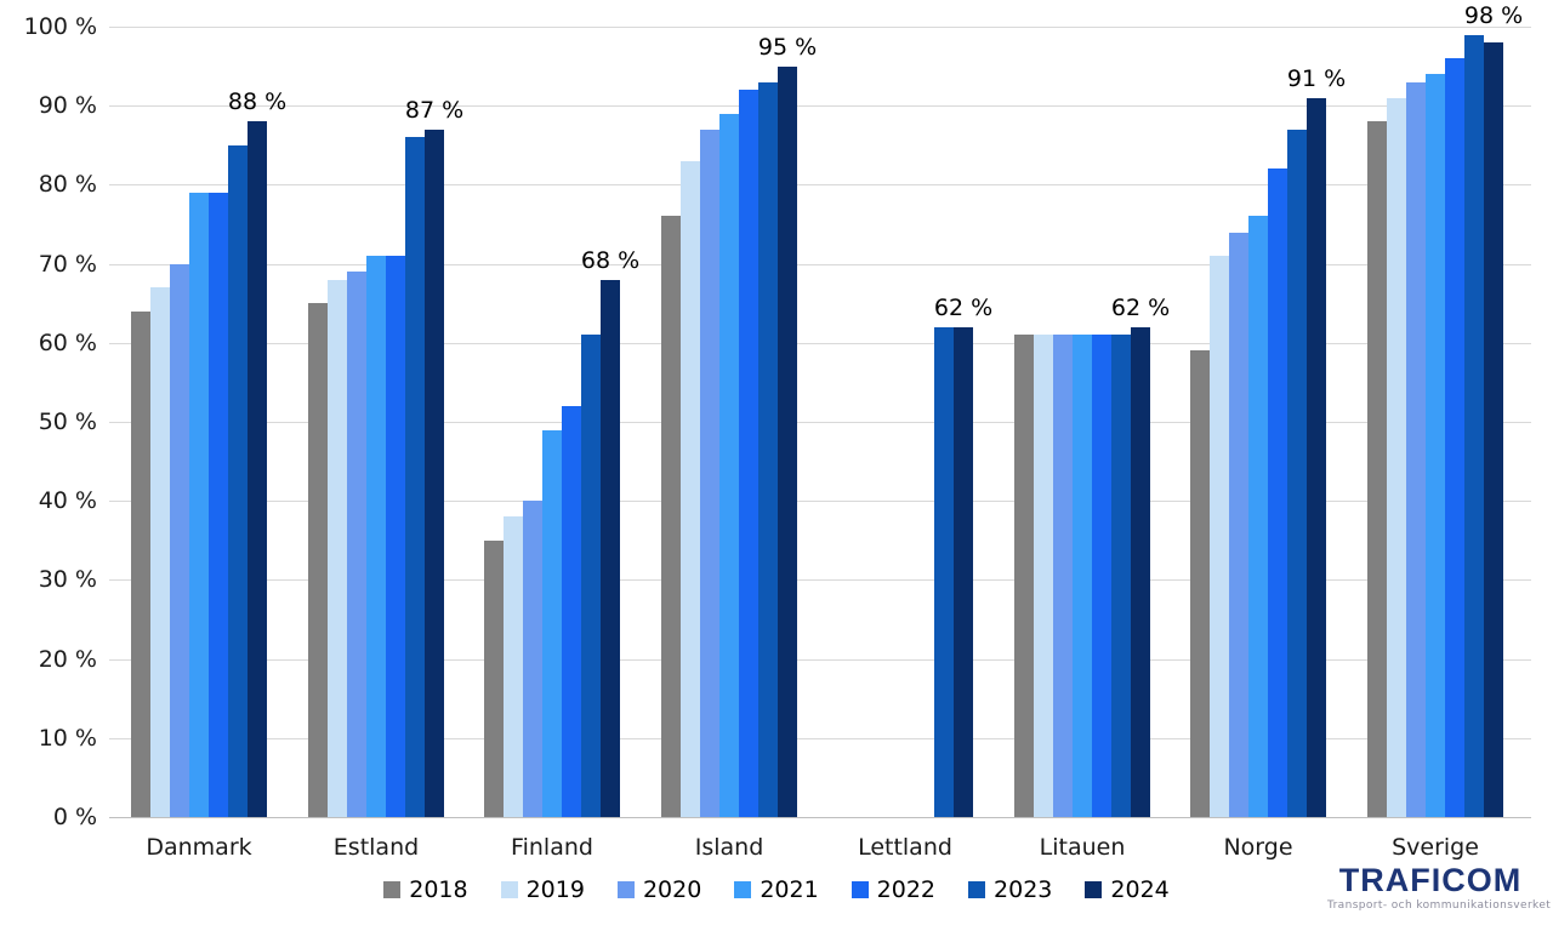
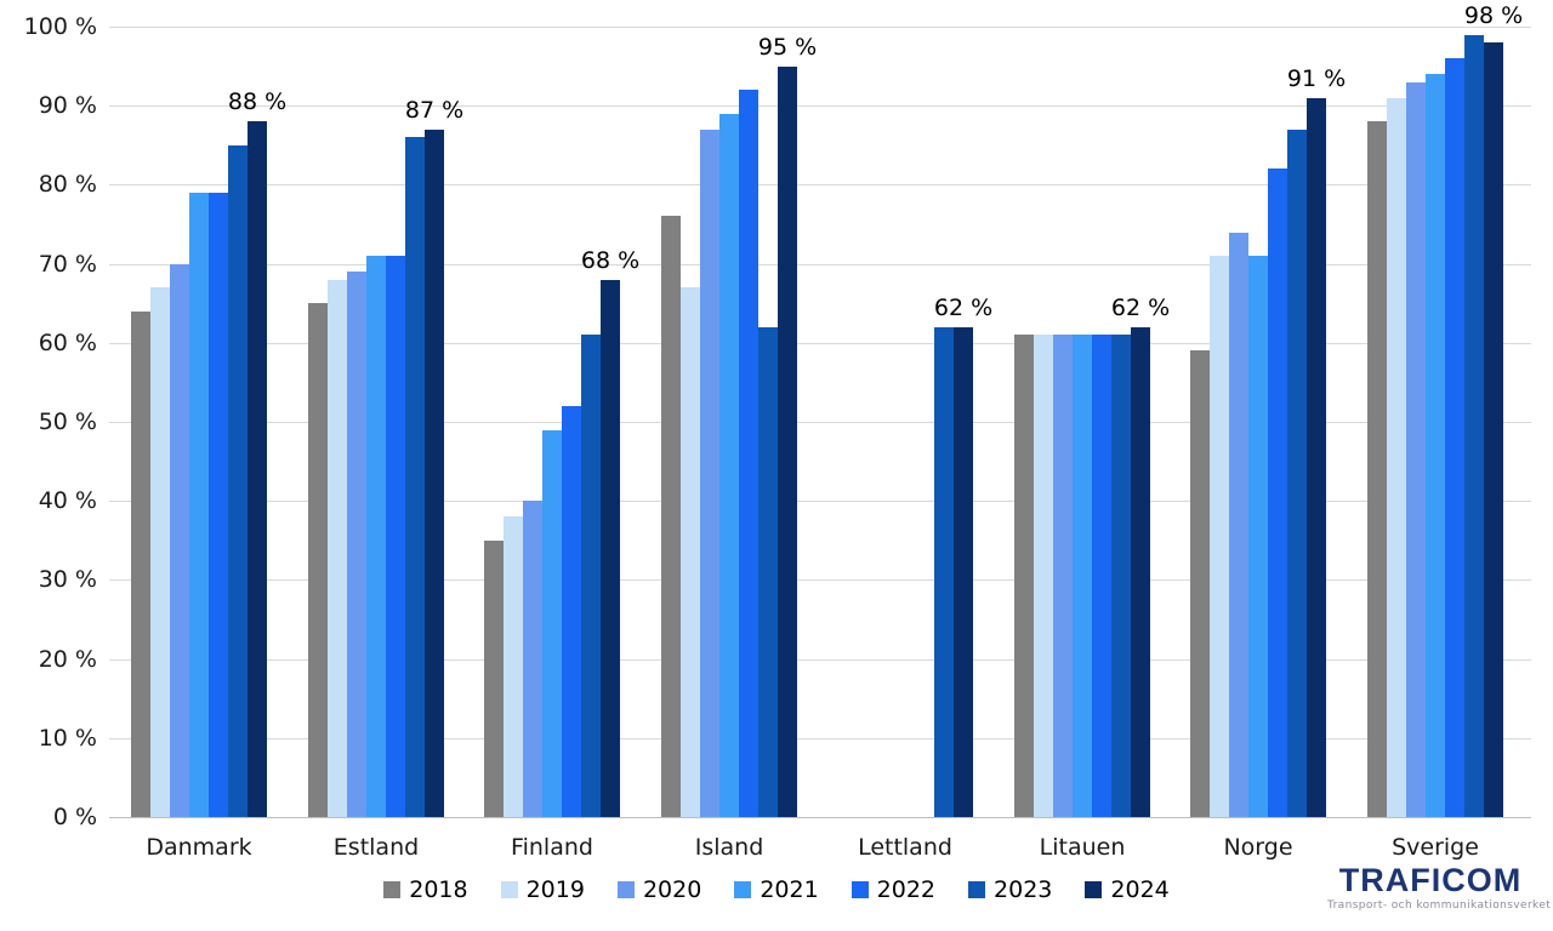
2019/Island: 83% -> 67%
2023/Island: 93% -> 62%
2021/Norge: 76% -> 71%
